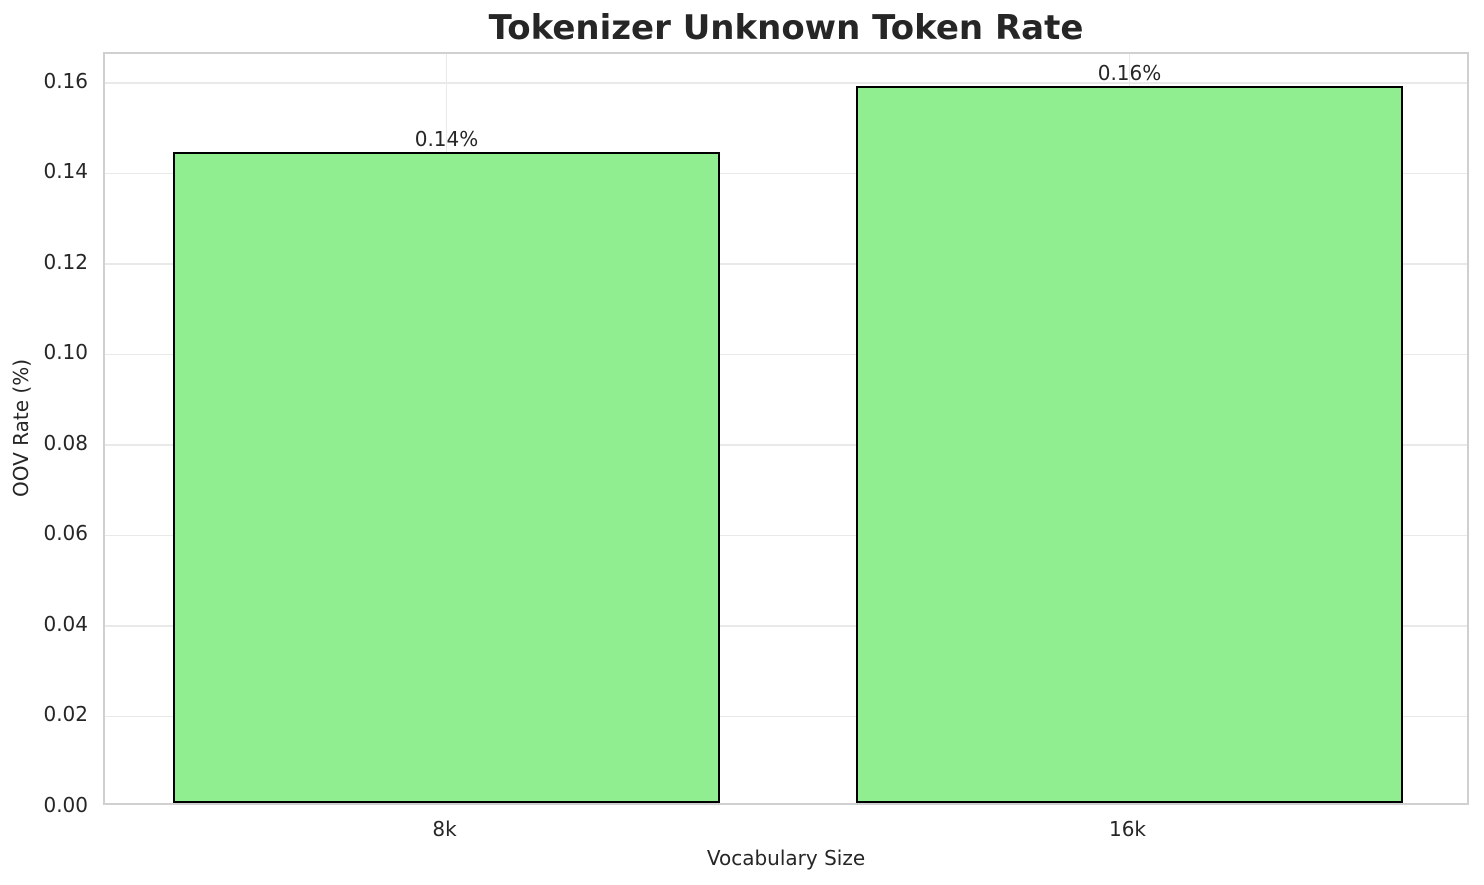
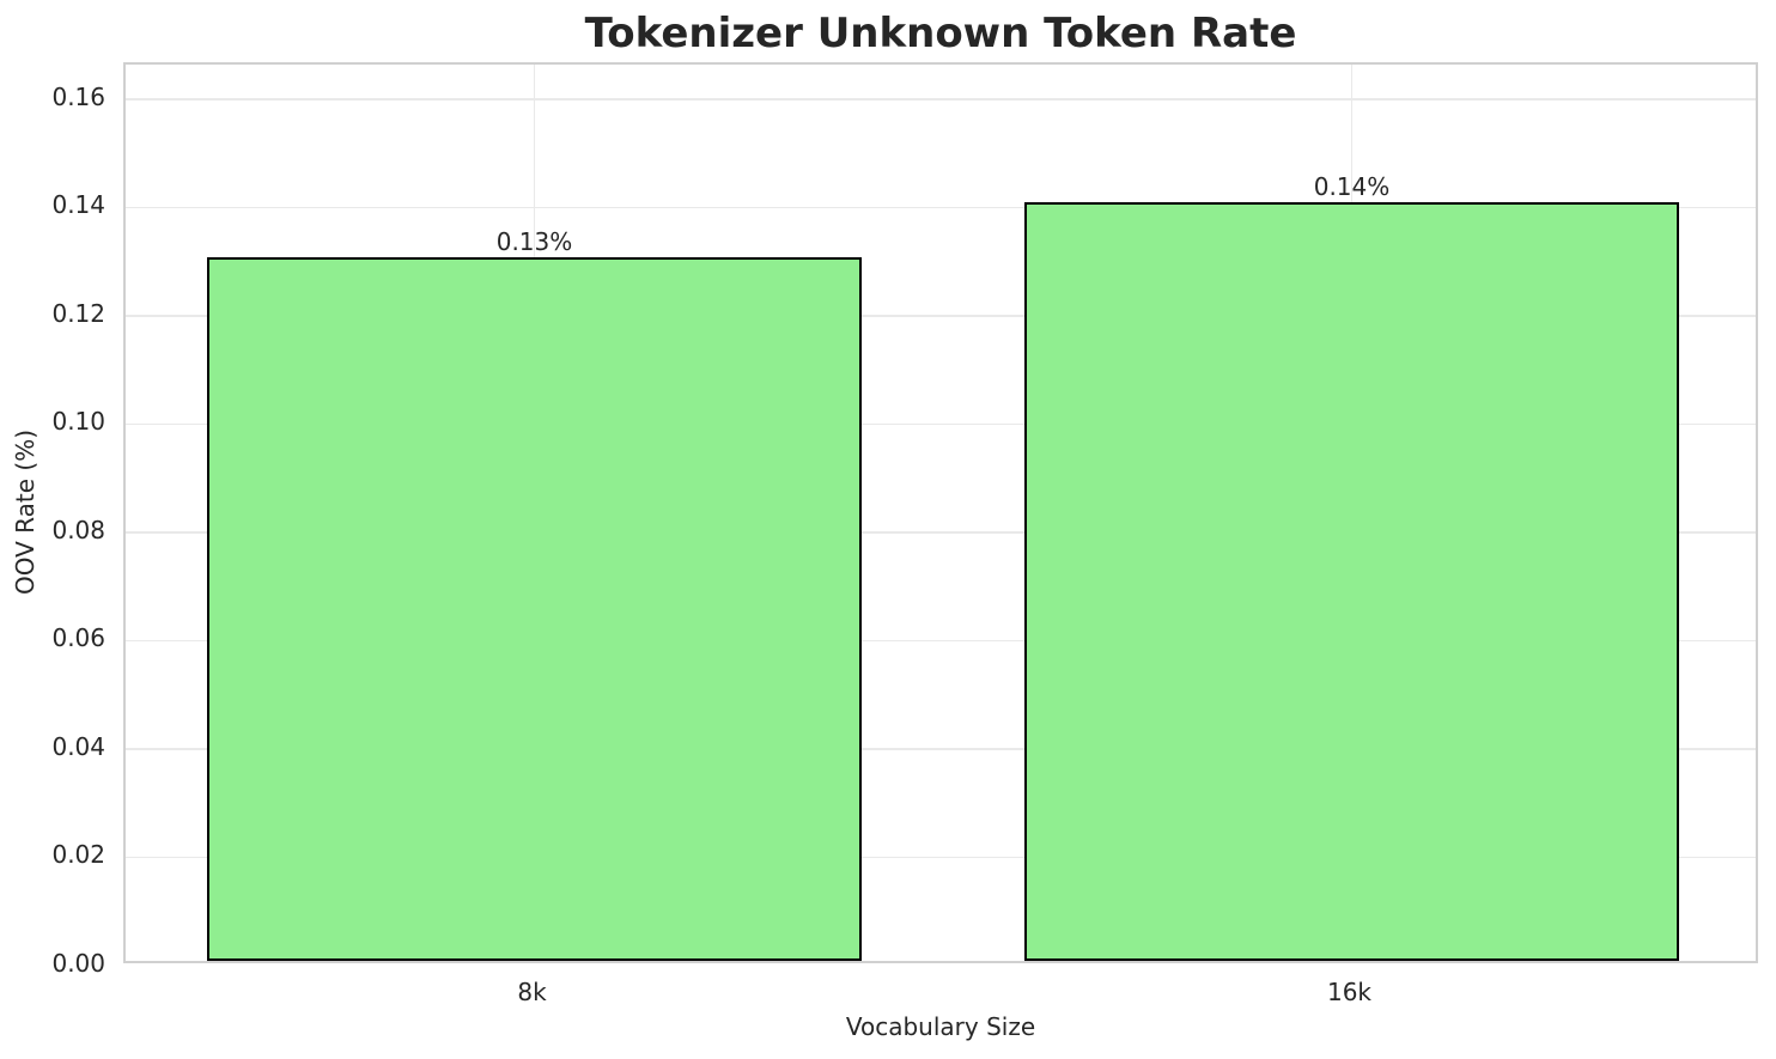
8k: 0.14% -> 0.13%
16k: 0.16% -> 0.14%
